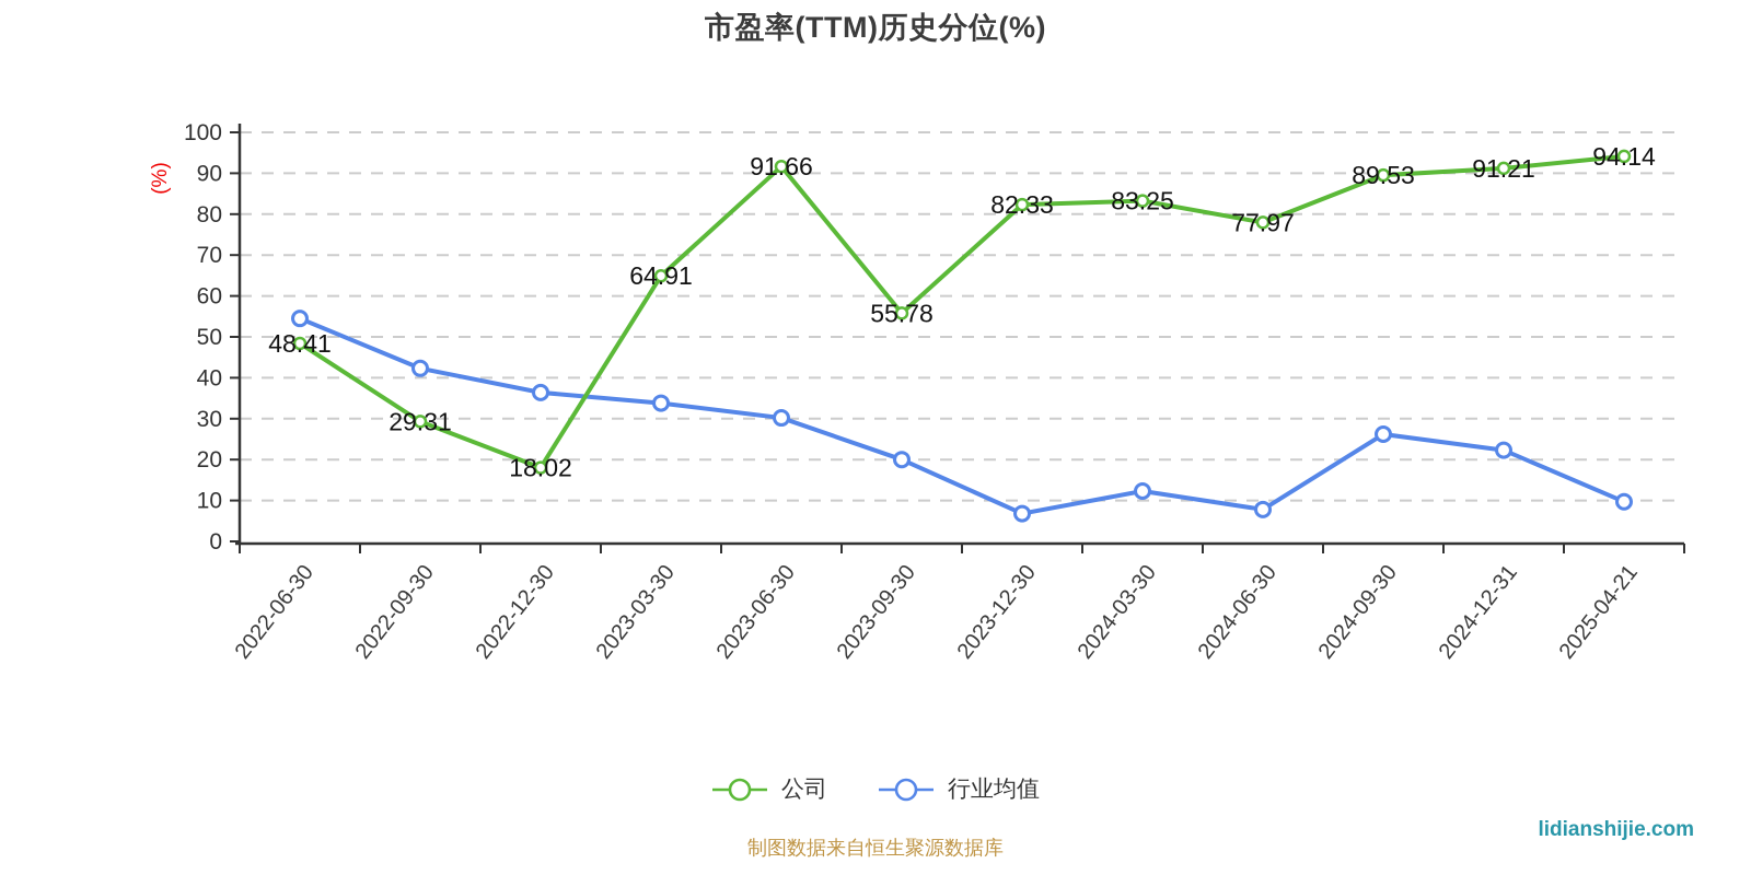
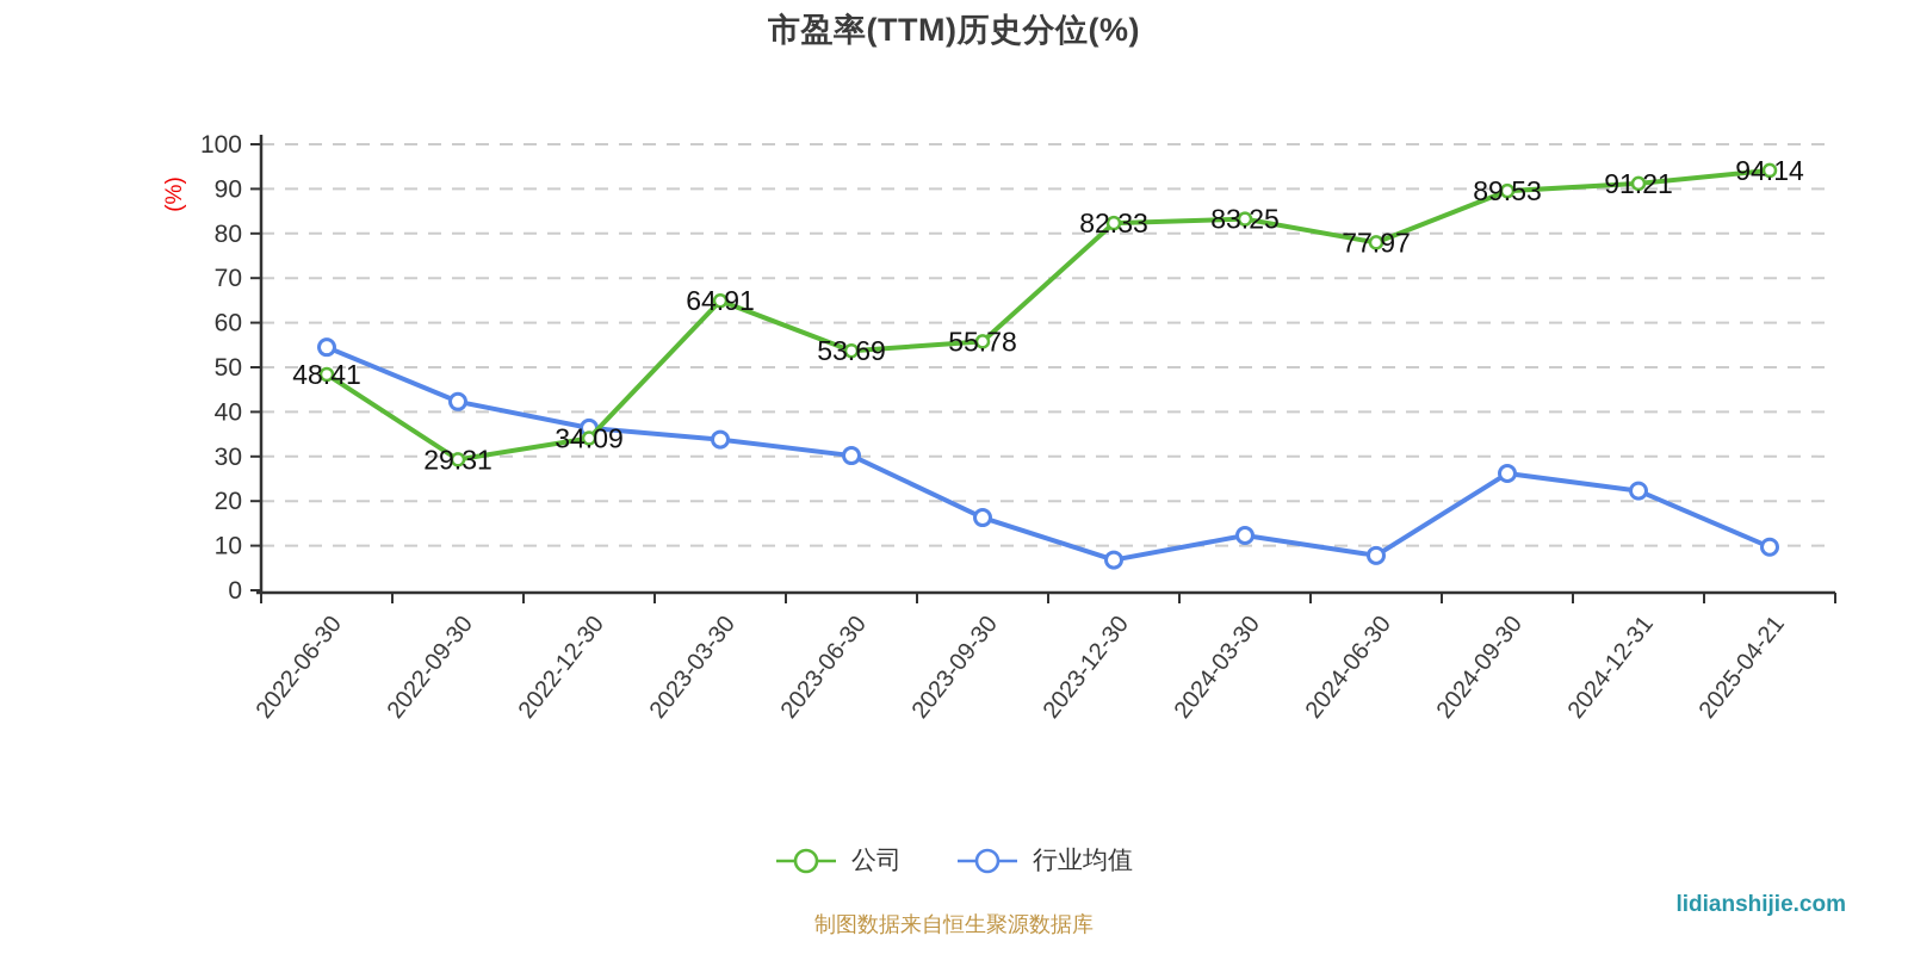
公司/2022-12-30: 18.02 -> 34.09
公司/2023-06-30: 91.66 -> 53.69
行业均值/2023-09-30: 20 -> 16
